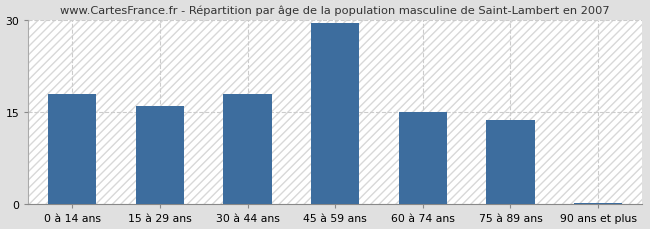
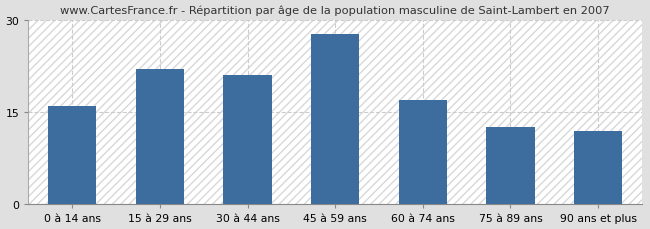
0 à 14 ans: 18.0 -> 16.0
15 à 29 ans: 16.0 -> 22.0
30 à 44 ans: 18.0 -> 21.0
45 à 59 ans: 29.5 -> 27.8
60 à 74 ans: 15.0 -> 17.0
75 à 89 ans: 13.8 -> 12.6
90 ans et plus: 0.3 -> 12.0
